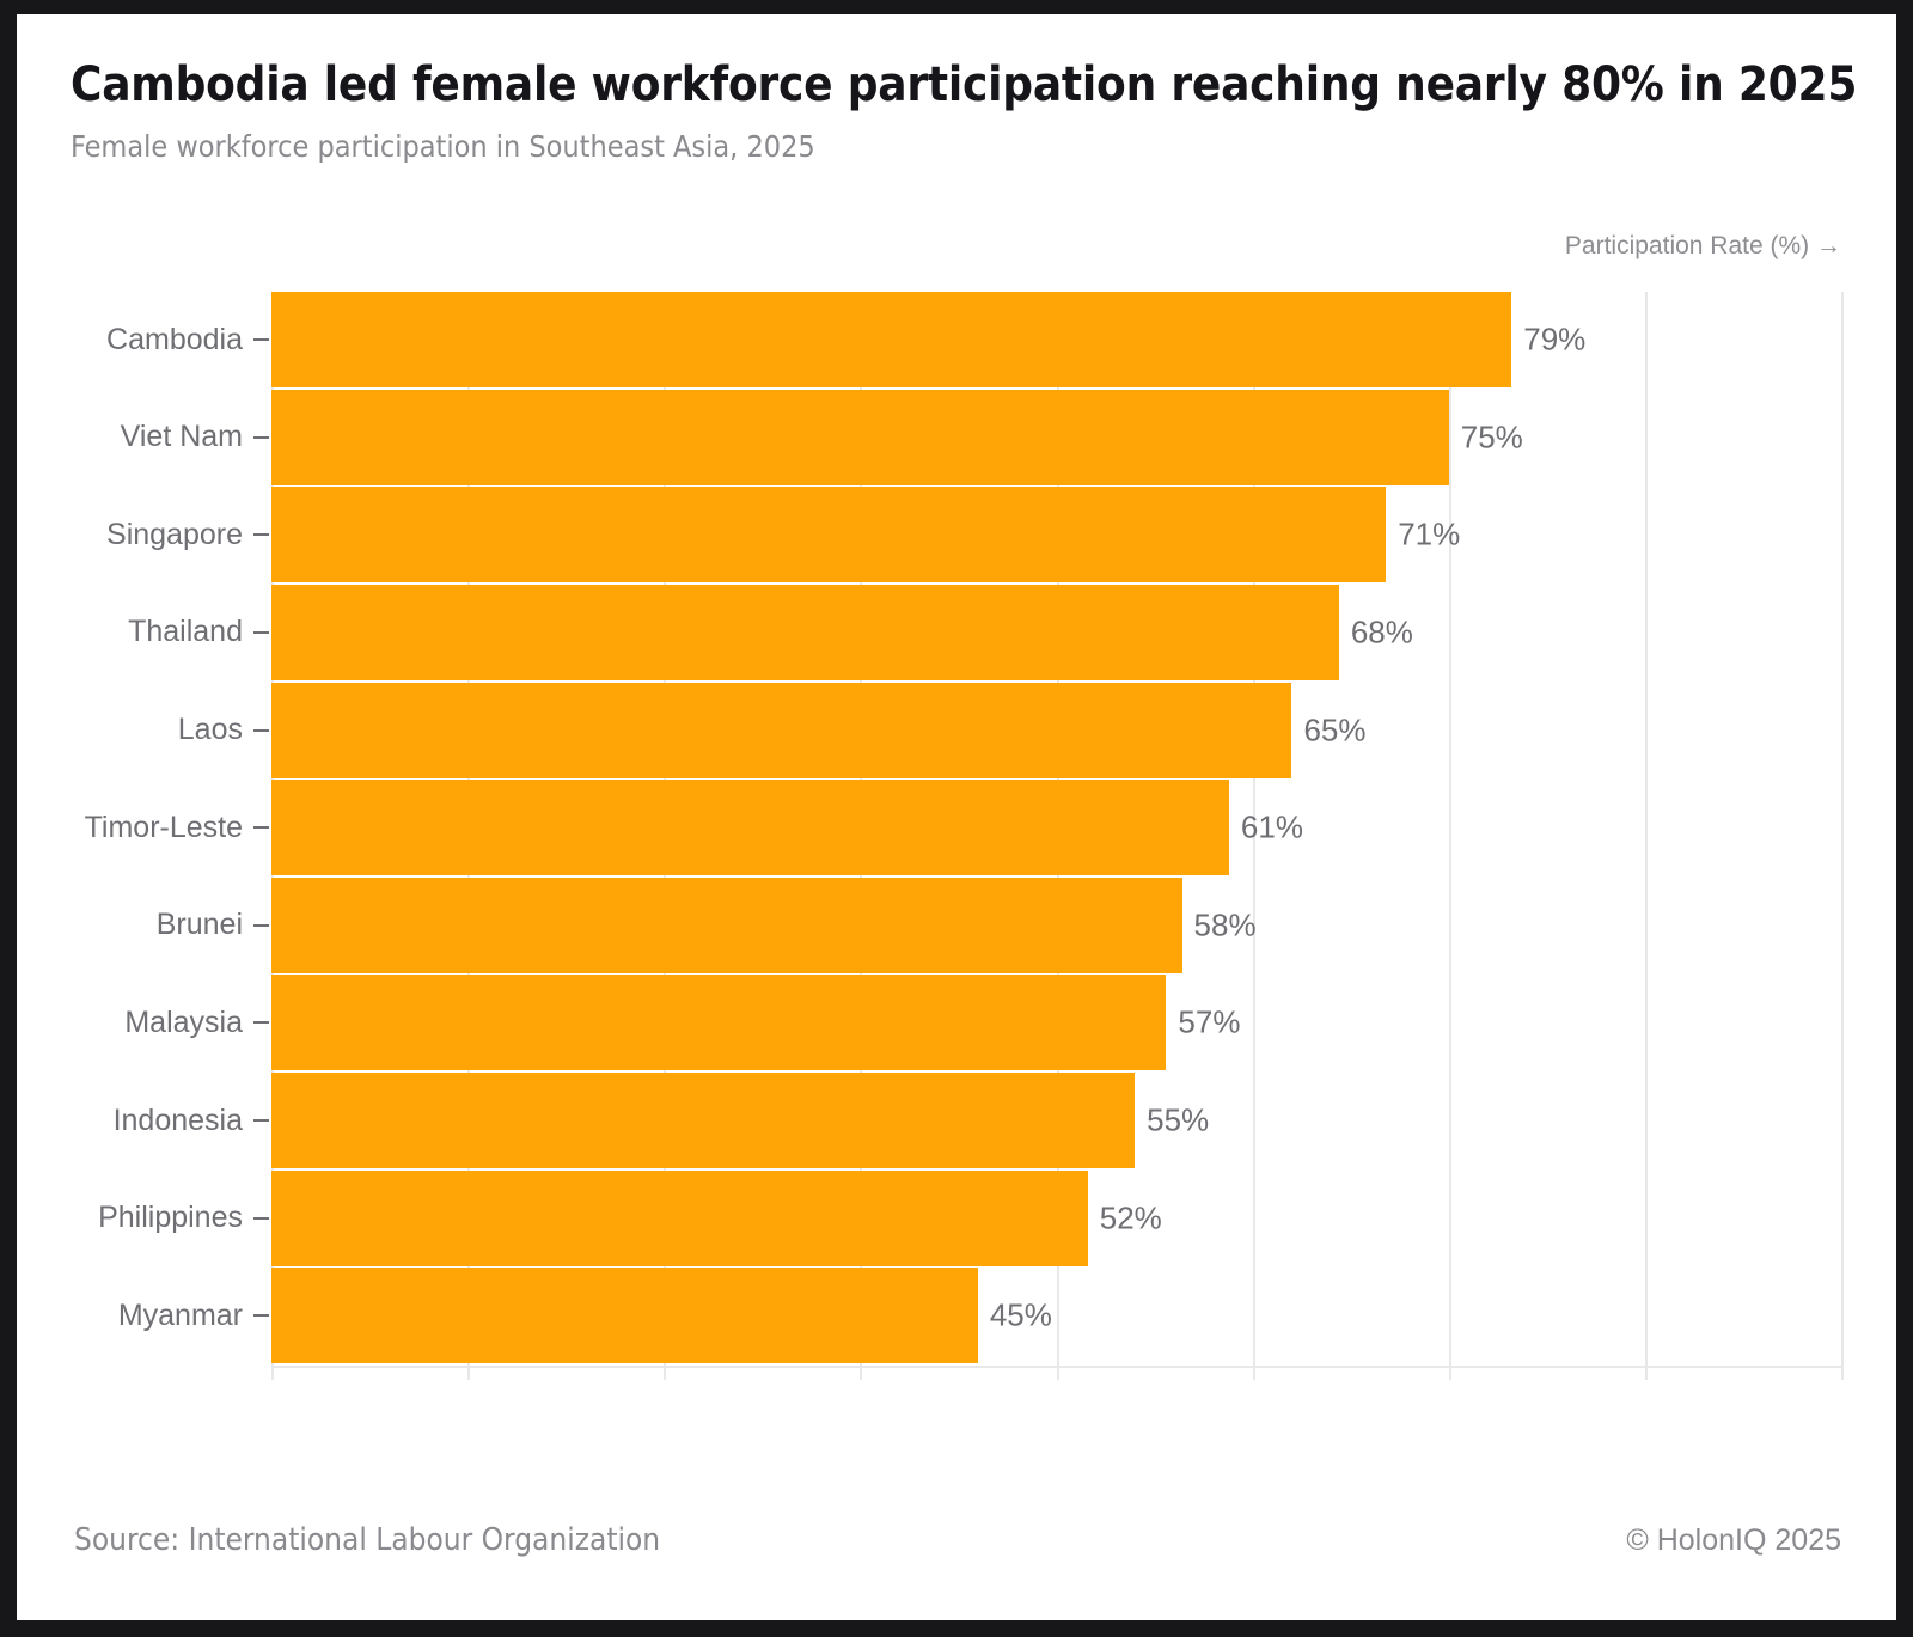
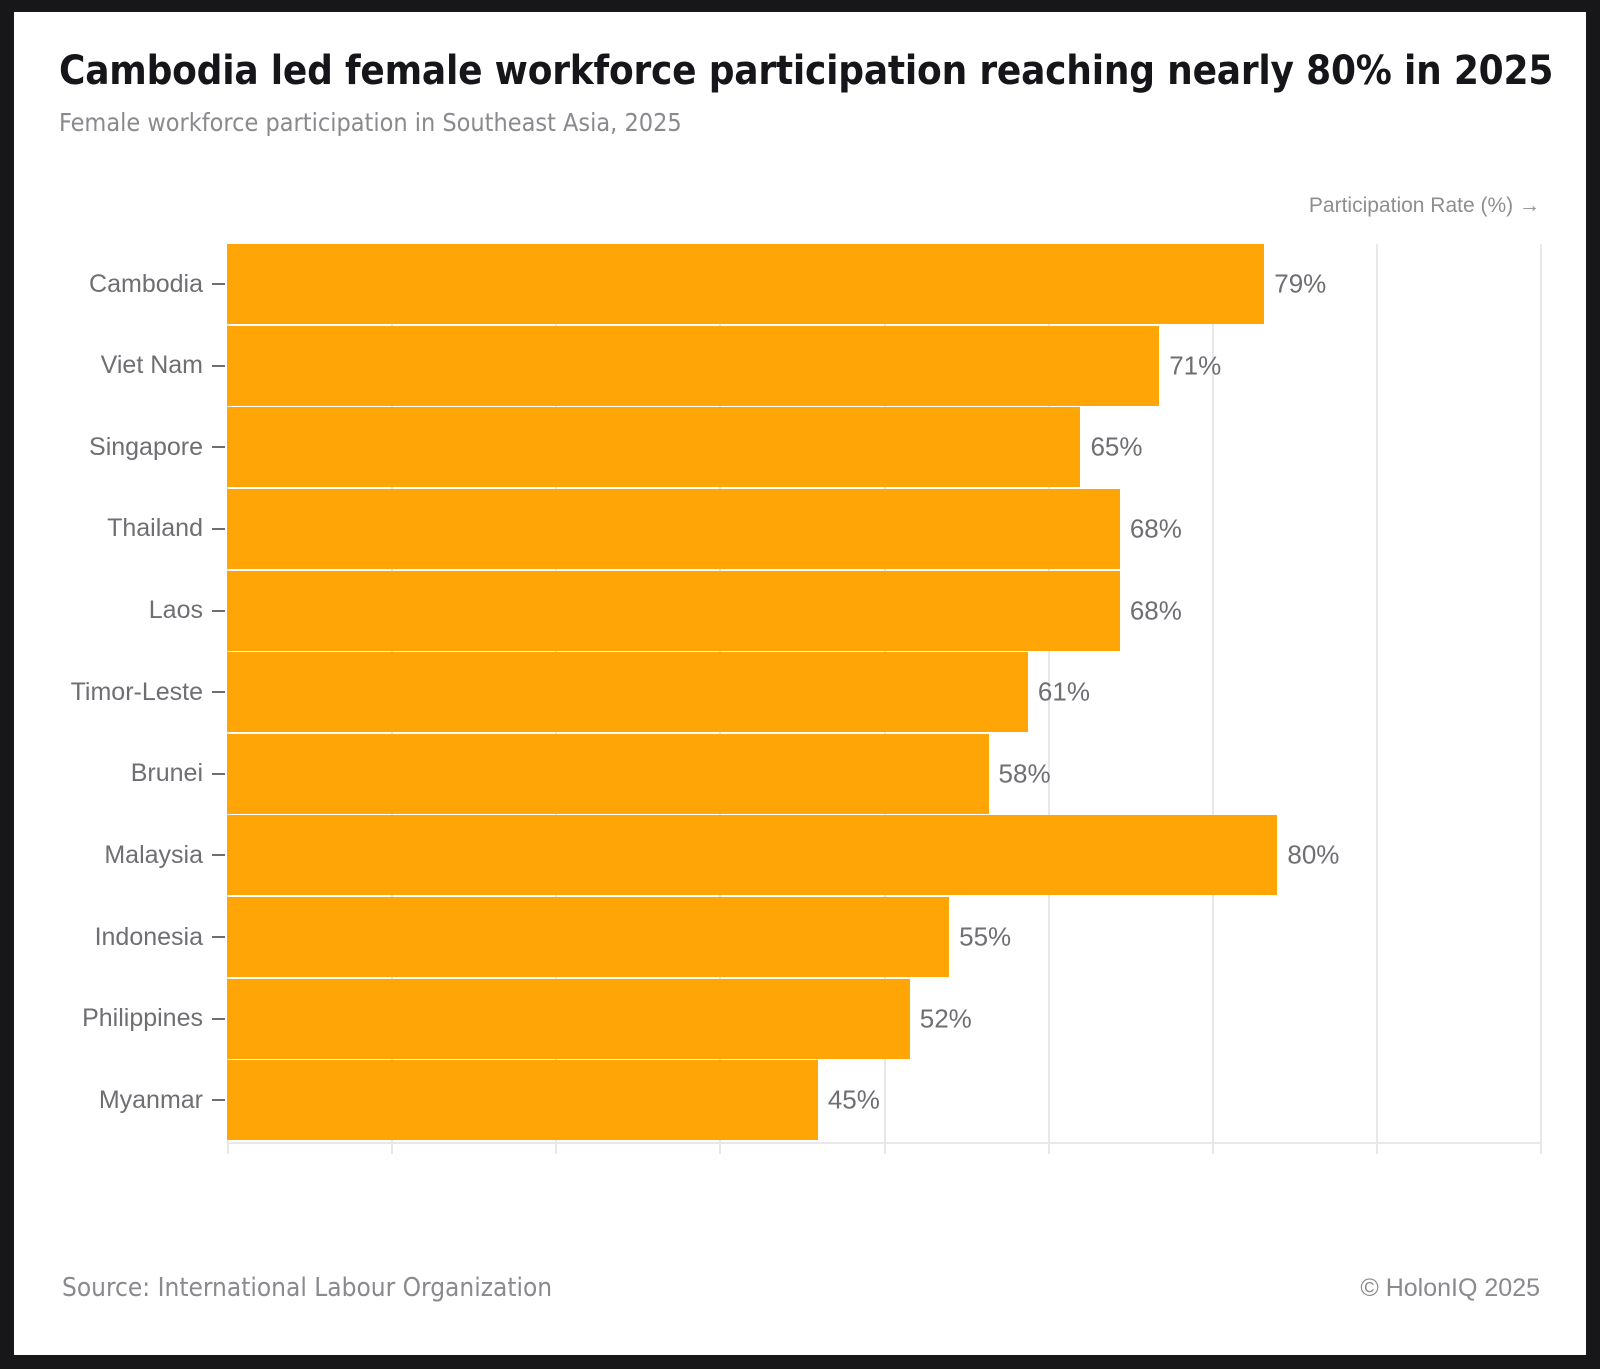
Viet Nam: 75% -> 71%
Singapore: 71% -> 65%
Laos: 65% -> 68%
Malaysia: 57% -> 80%
